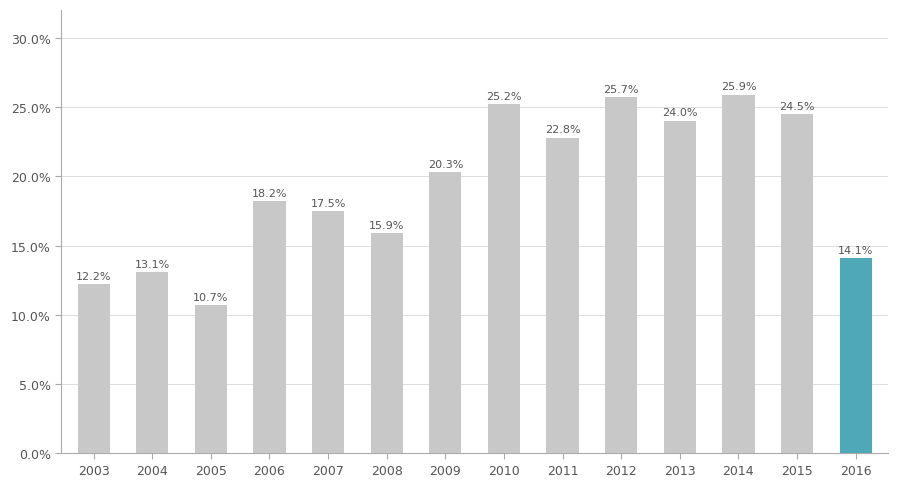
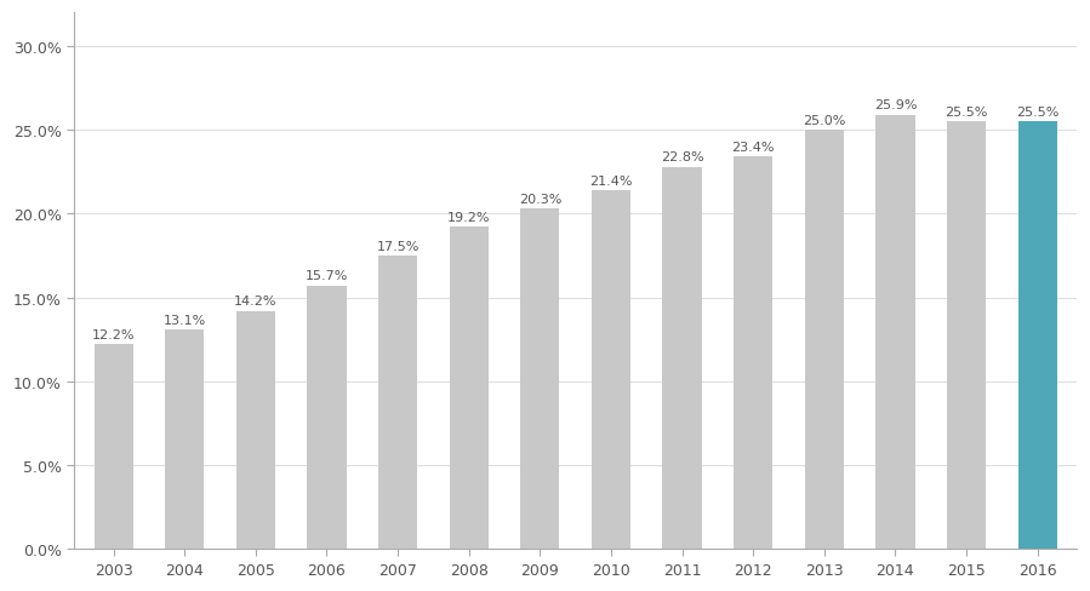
2005: 10.7% -> 14.2%
2006: 18.2% -> 15.7%
2008: 15.9% -> 19.2%
2010: 25.2% -> 21.4%
2012: 25.7% -> 23.4%
2013: 24.0% -> 25.0%
2015: 24.5% -> 25.5%
2016: 14.1% -> 25.5%
